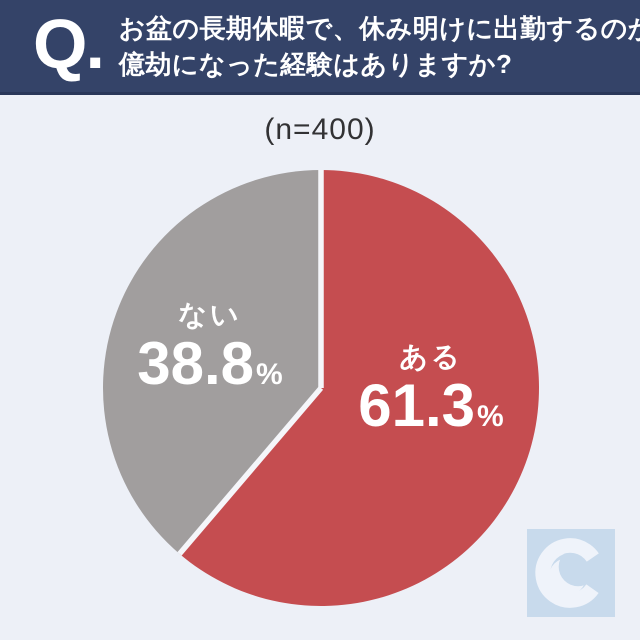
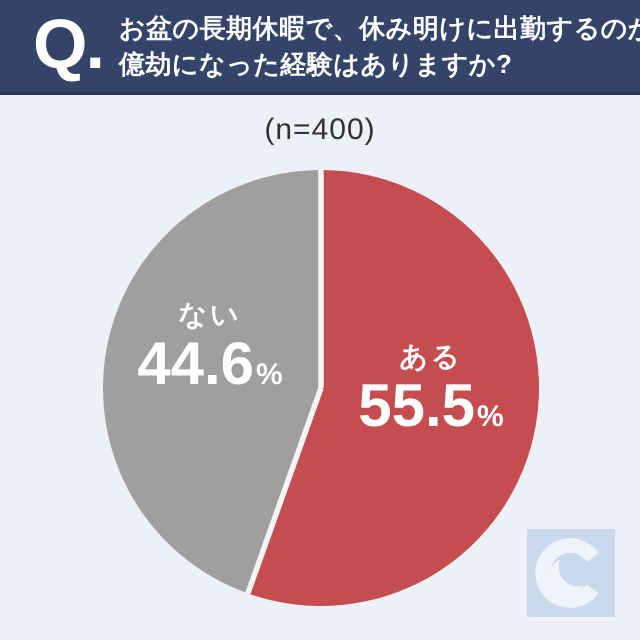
ある: 61.3 -> 55.5
ない: 38.8 -> 44.6
